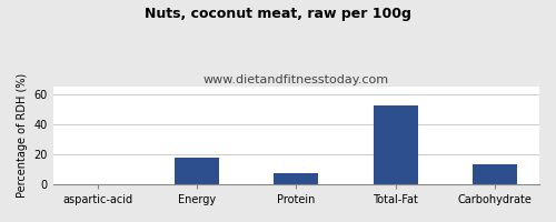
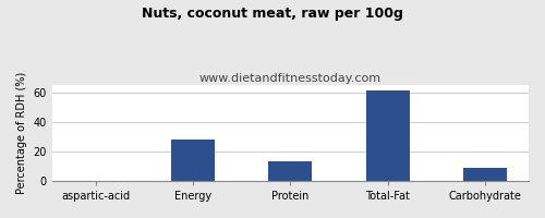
Energy: 18 -> 28
Protein: 7 -> 13
Total-Fat: 52 -> 61
Carbohydrate: 13 -> 9
